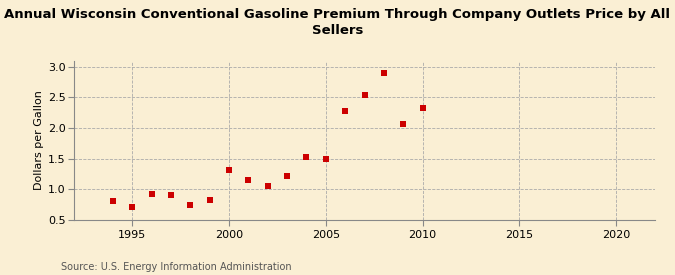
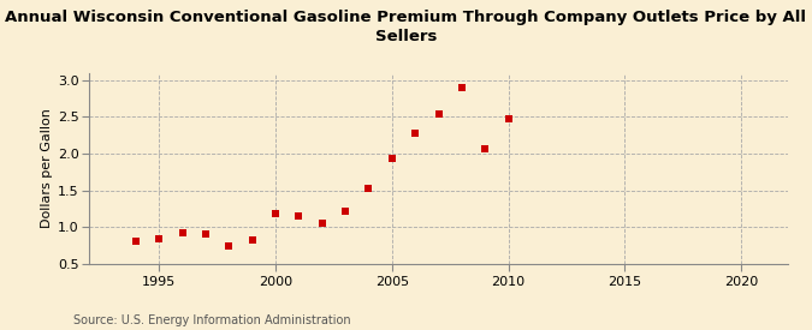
1995: 0.72 -> 0.84
2000: 1.32 -> 1.19
2005: 1.50 -> 1.94
2010: 2.32 -> 2.48
